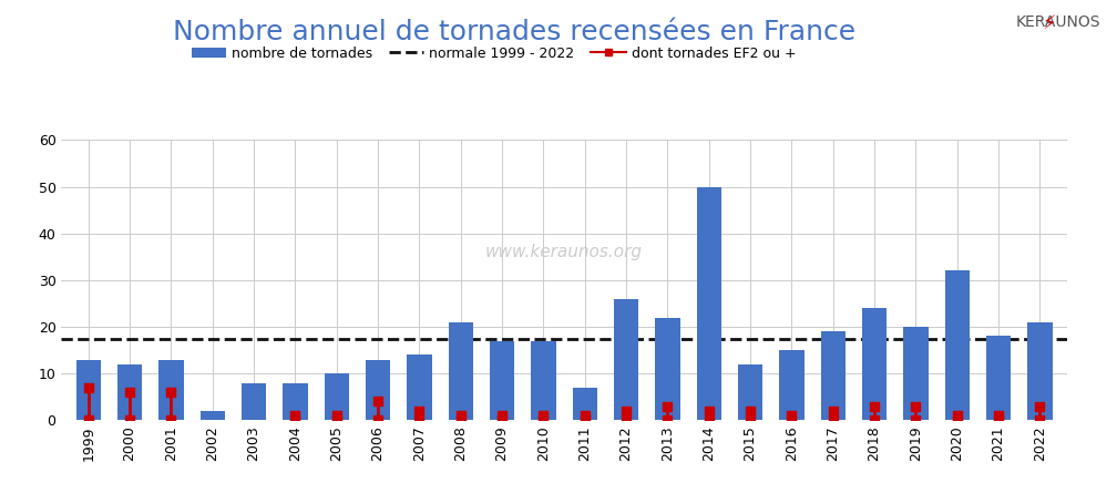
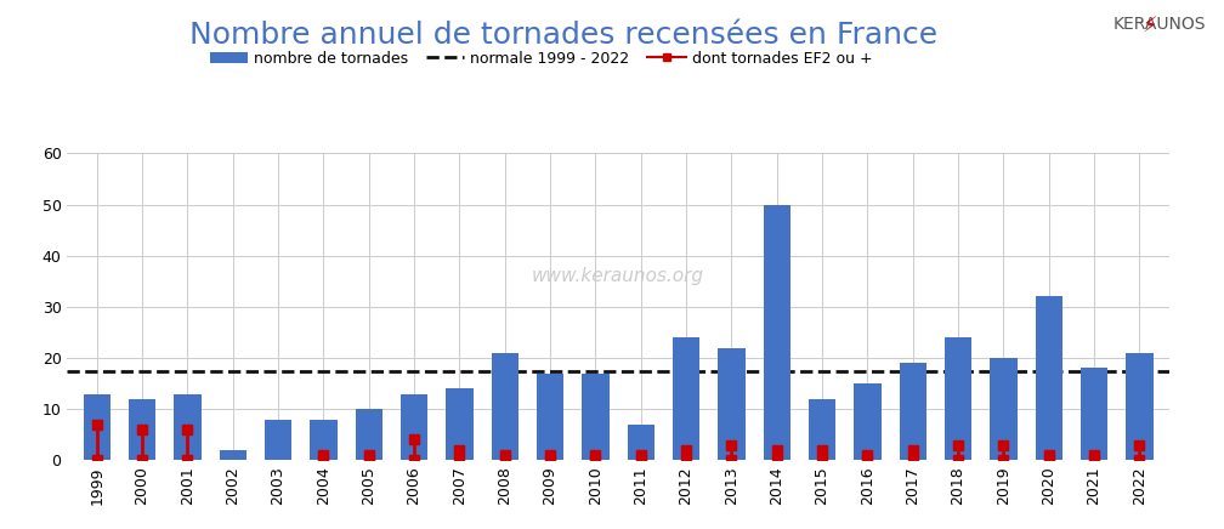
2012: 26 -> 24
